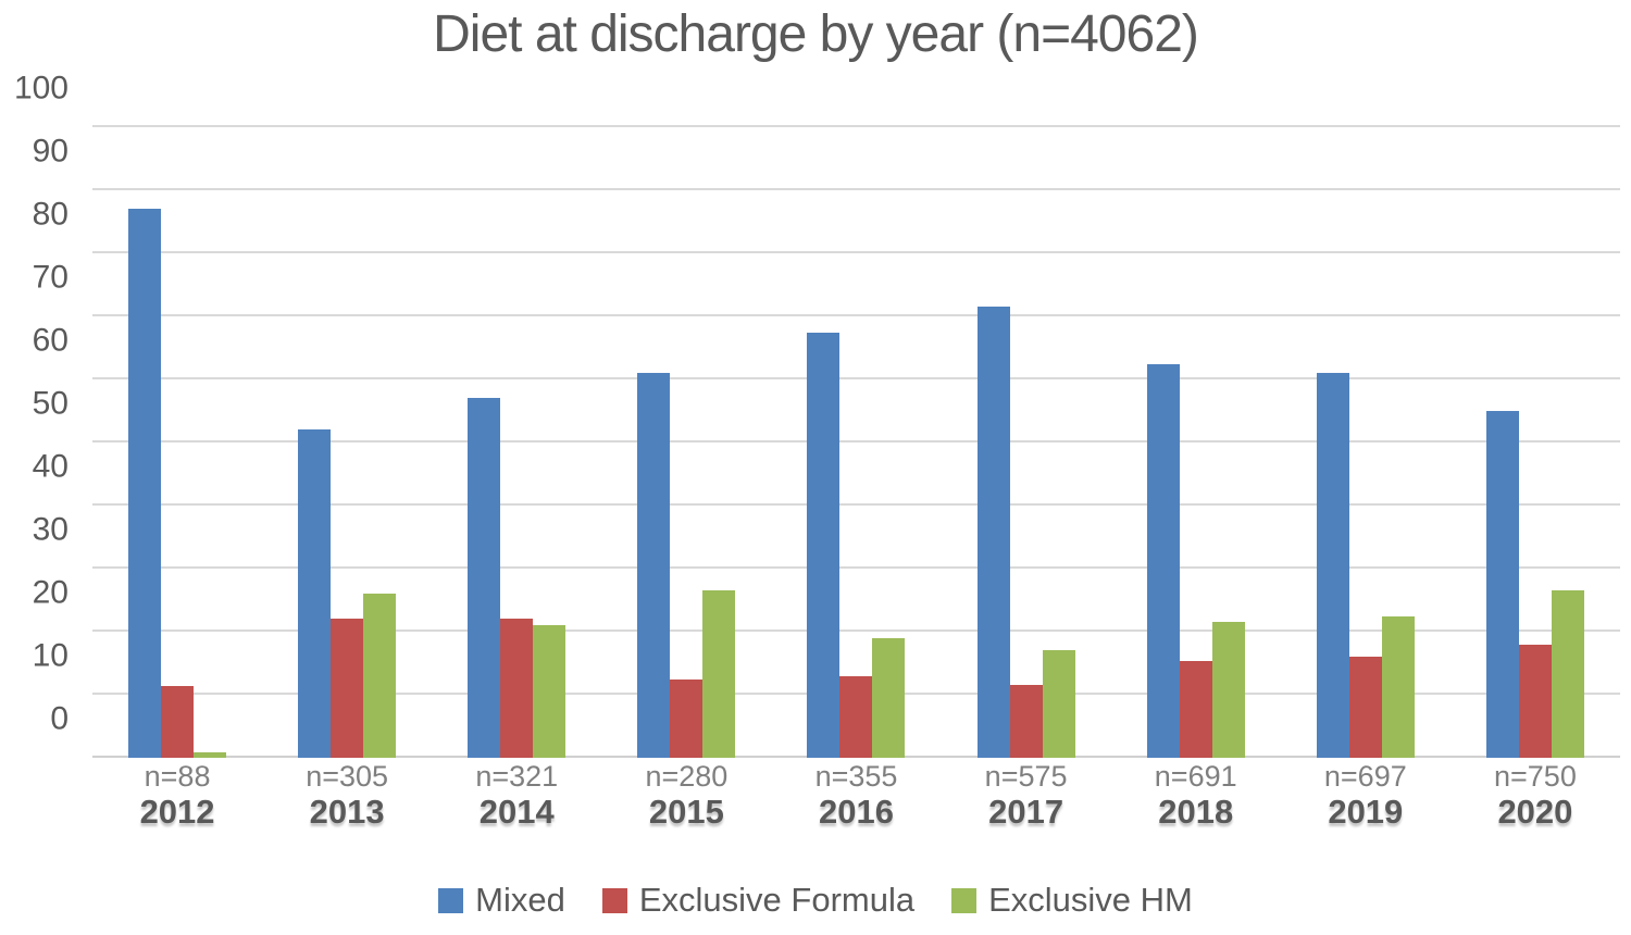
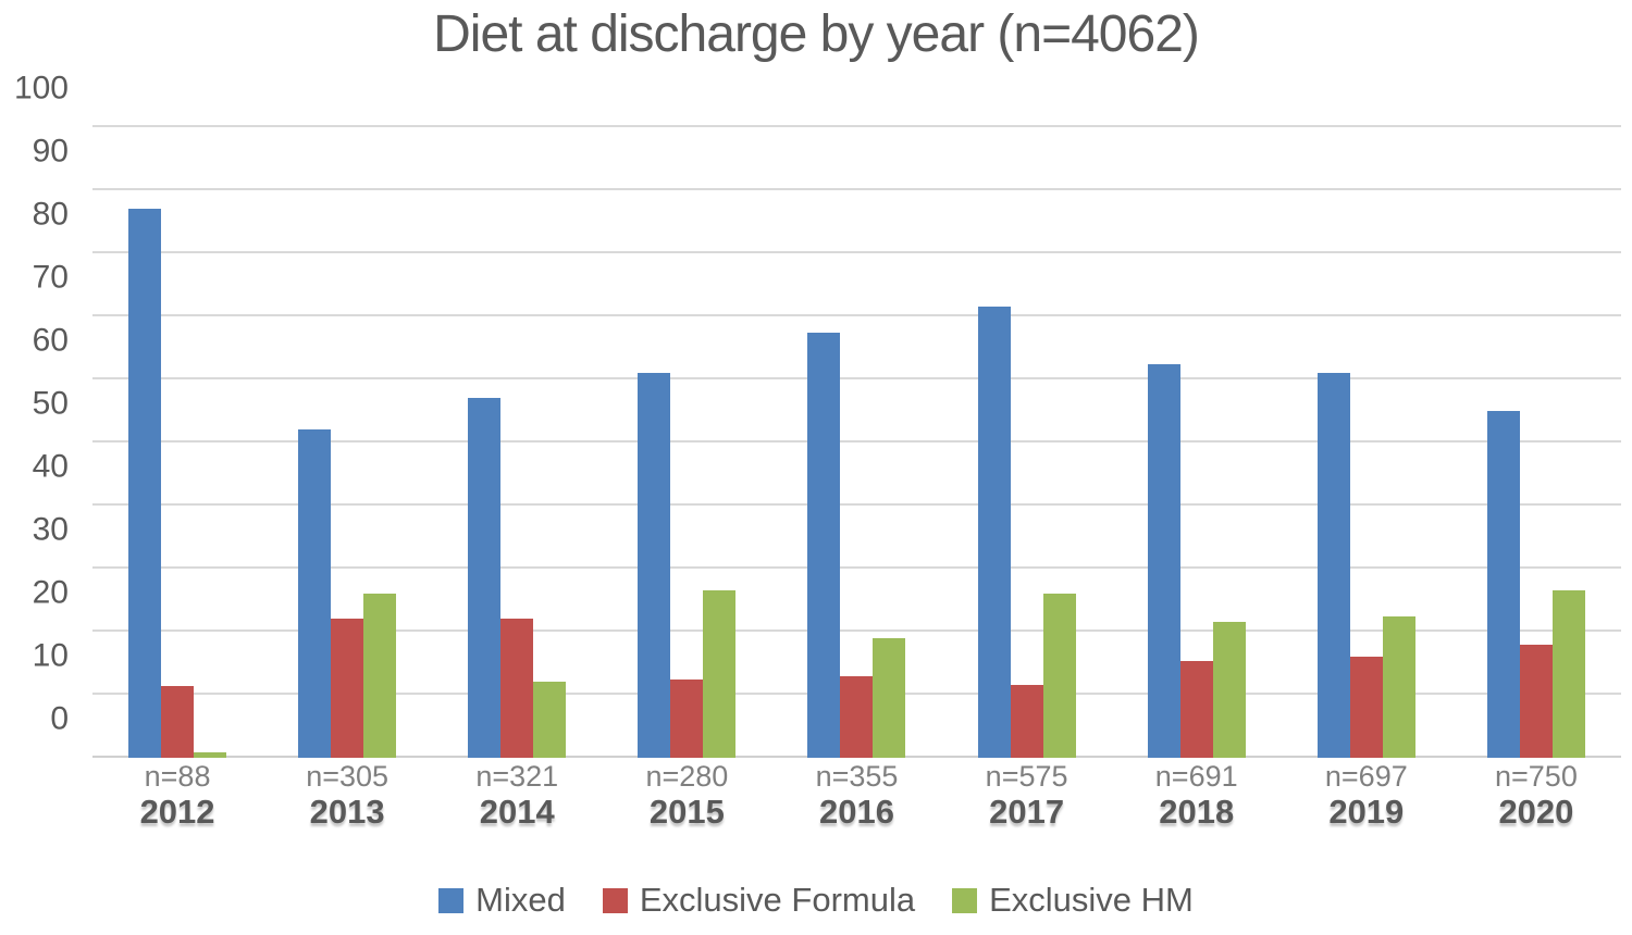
Exclusive HM/2014: 21 -> 12
Exclusive HM/2017: 17 -> 26
